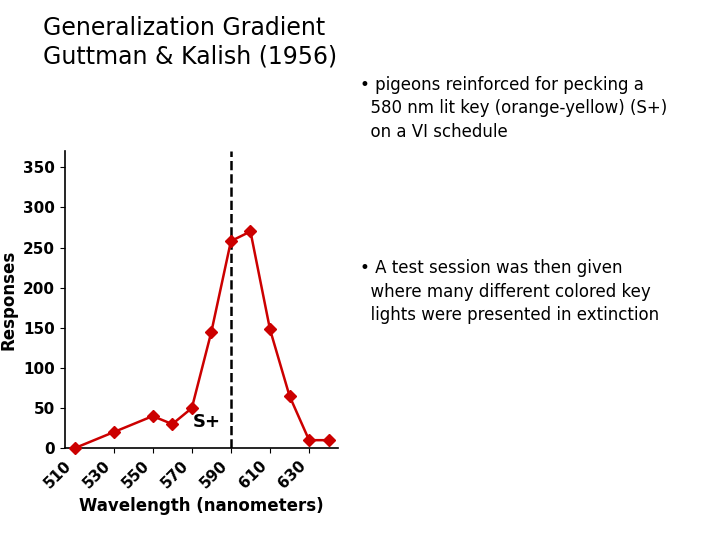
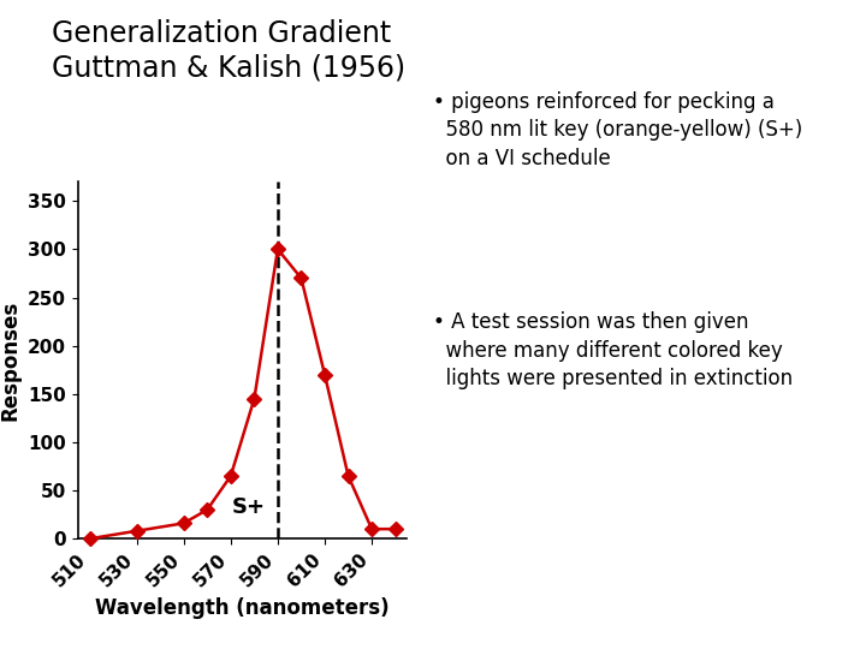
530: 20 -> 8
550: 40 -> 16
570: 50 -> 65
590: 258 -> 300
610: 148 -> 170
